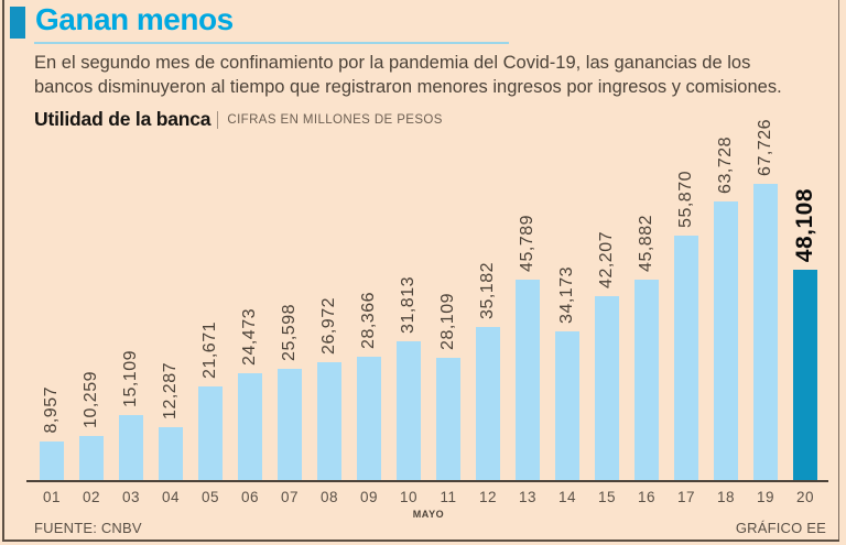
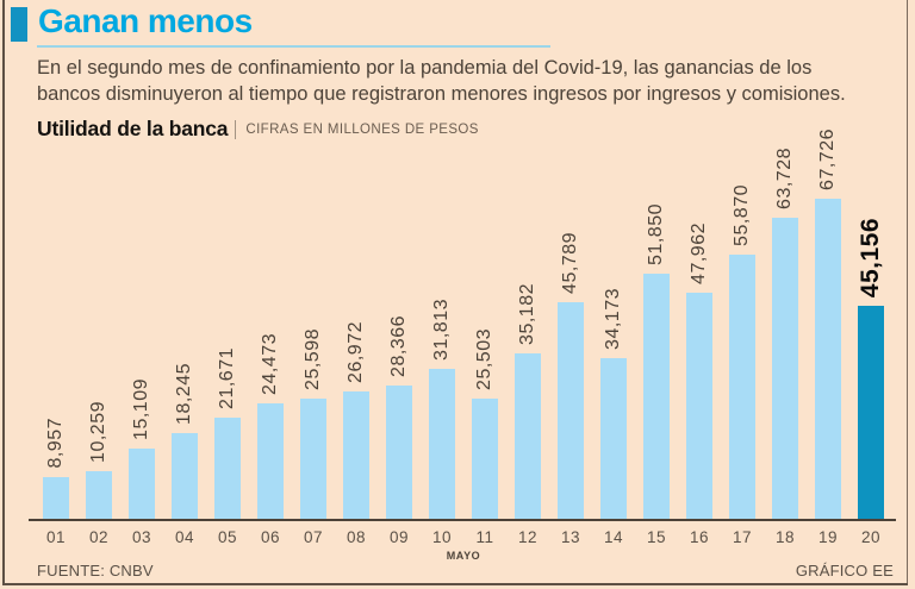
04: 12,287 -> 18,245
11: 28,109 -> 25,503
15: 42,207 -> 51,850
16: 45,882 -> 47,962
20: 48,108 -> 45,156
